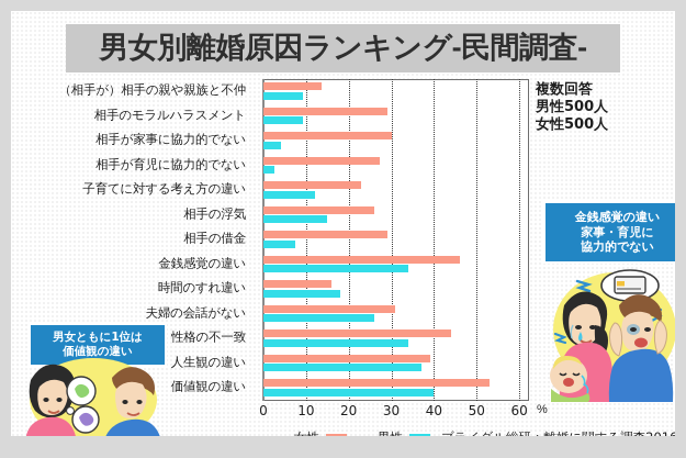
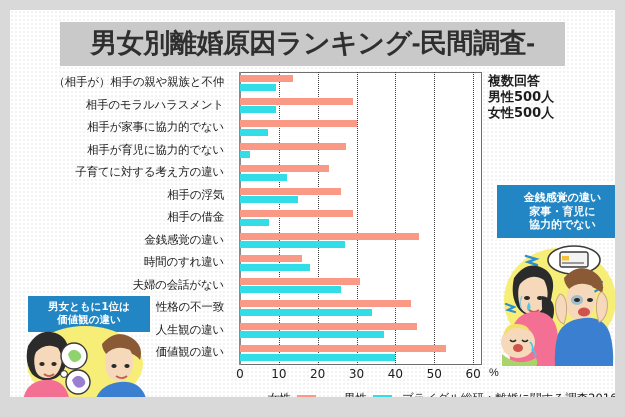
男性/相手が家事に協力的でない: 4 -> 7
男性/金銭感覚の違い: 34 -> 27
女性/人生観の違い: 39 -> 46
